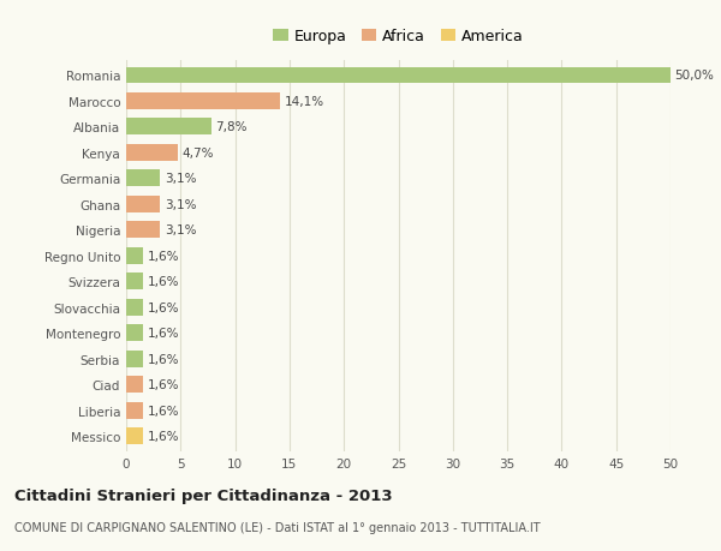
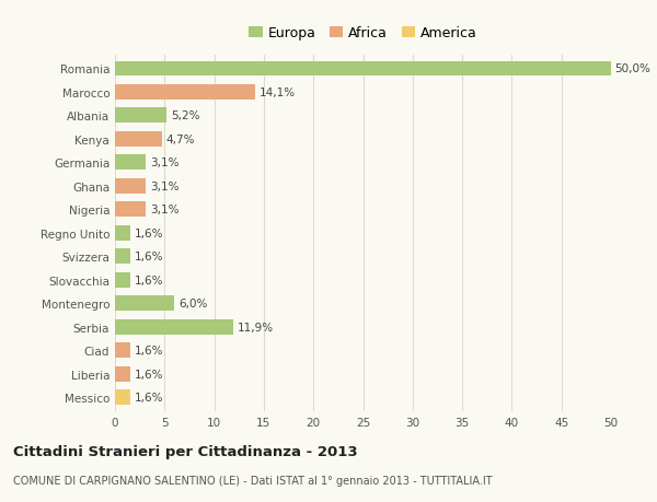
Albania: 7,8% -> 5,2%
Montenegro: 1,6% -> 6,0%
Serbia: 1,6% -> 11,9%
